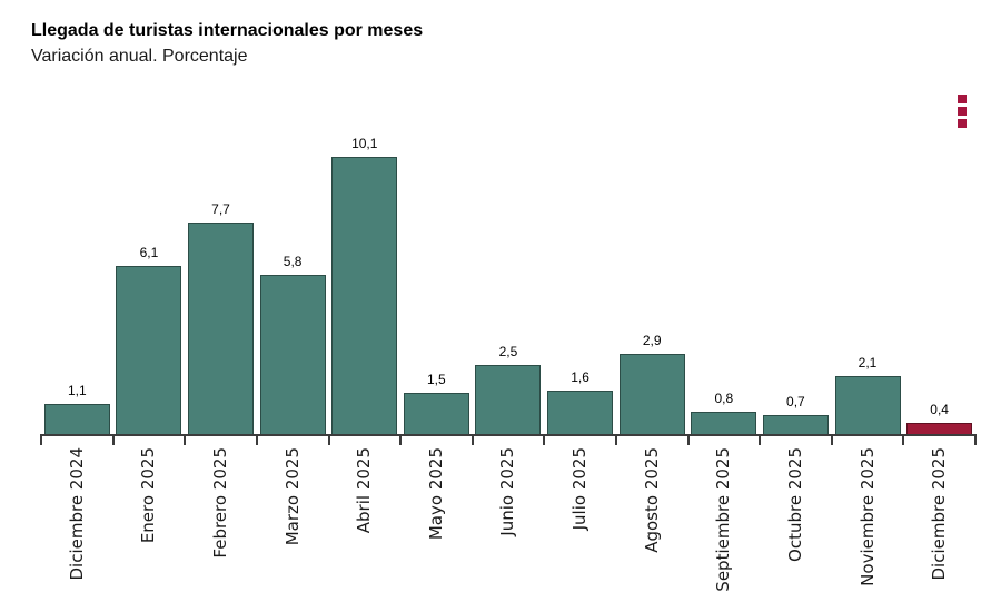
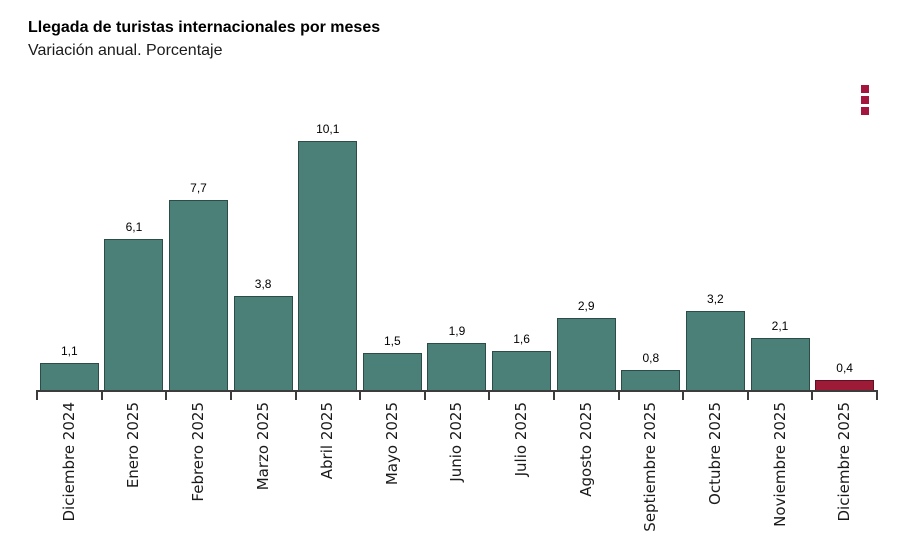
Marzo 2025: 5,8 -> 3,8
Junio 2025: 2,5 -> 1,9
Octubre 2025: 0,7 -> 3,2
